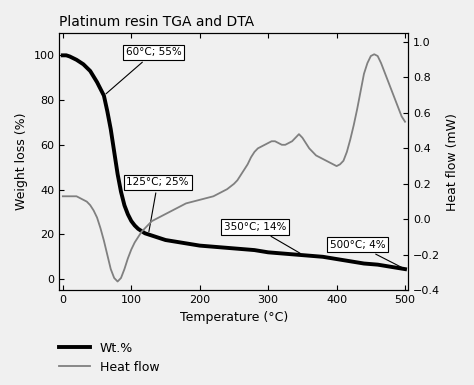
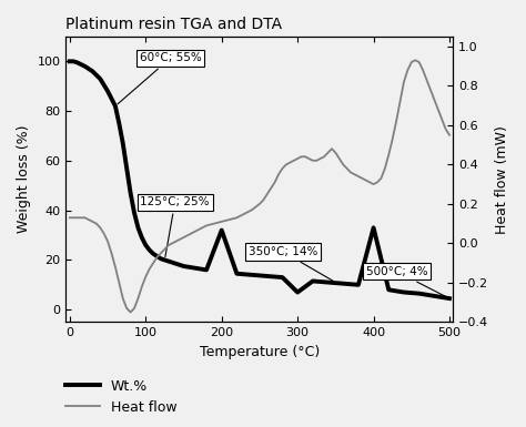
Wt.%/200: 15.0 -> 32.0
Wt.%/300: 12.0 -> 7.0
Wt.%/400: 9.0 -> 33.0
